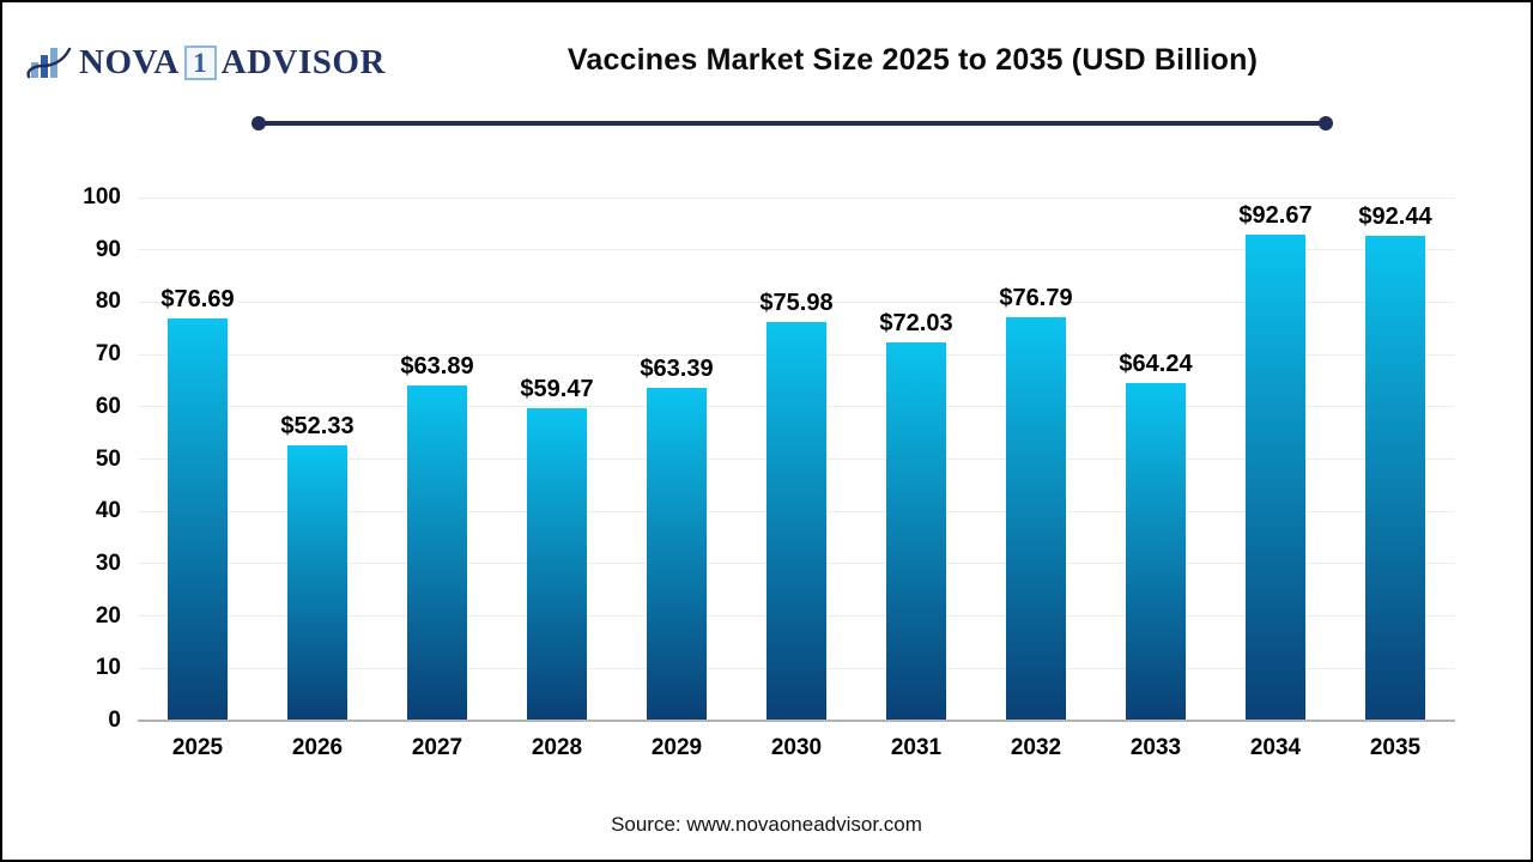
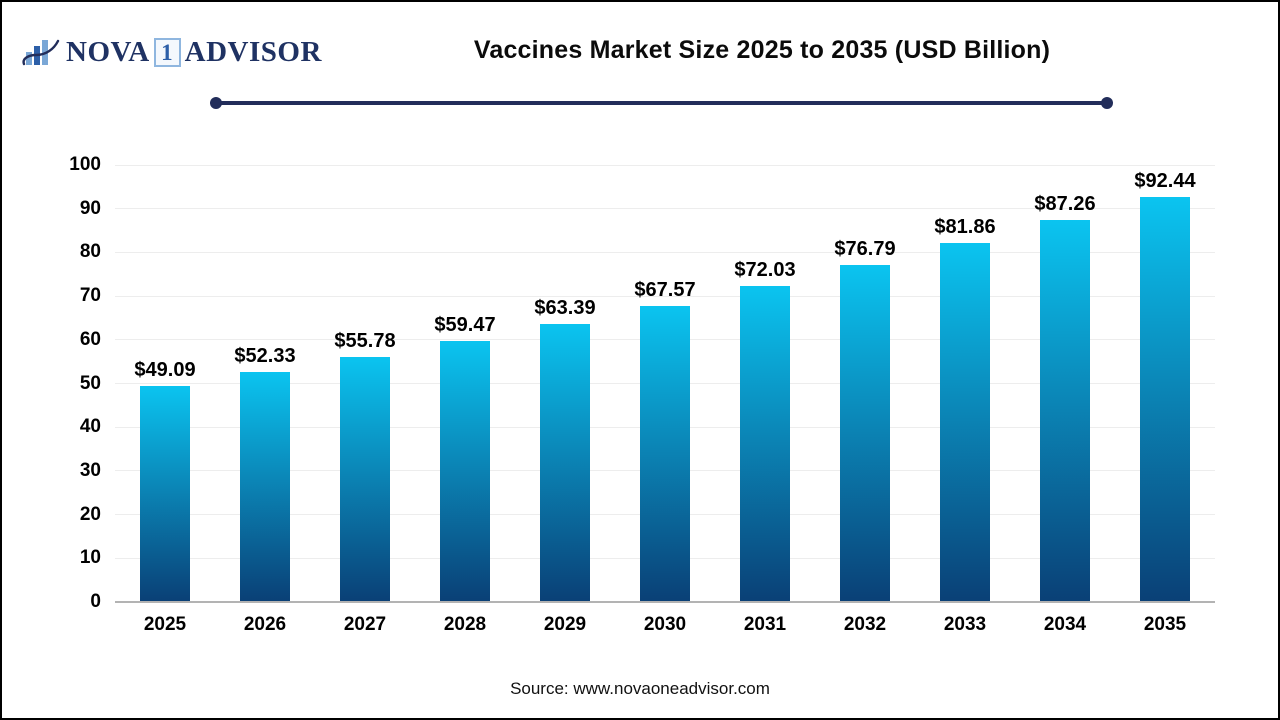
2025: $76.69 -> $49.09
2027: $63.89 -> $55.78
2030: $75.98 -> $67.57
2033: $64.24 -> $81.86
2034: $92.67 -> $87.26
